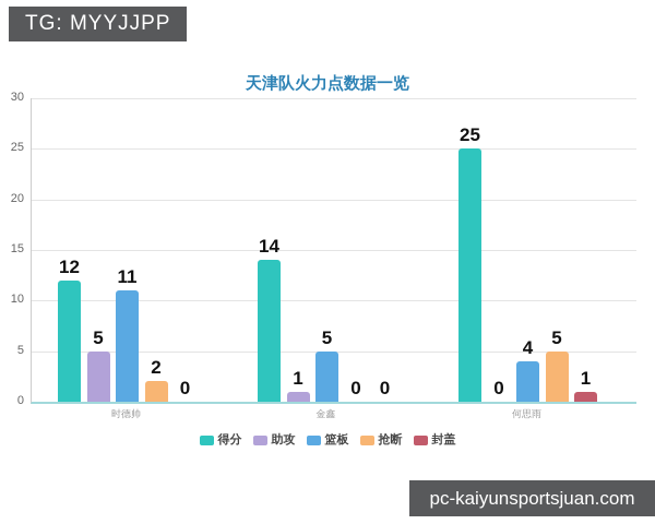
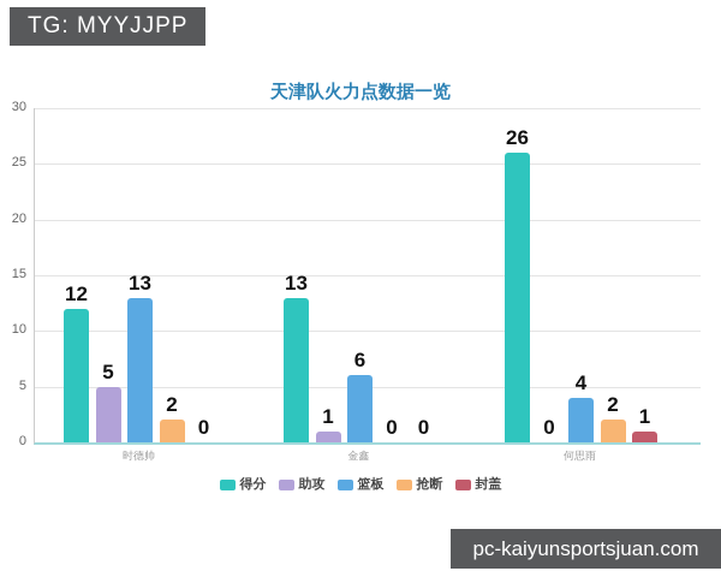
篮板/时德帅: 11 -> 13
得分/金鑫: 14 -> 13
篮板/金鑫: 5 -> 6
得分/何思雨: 25 -> 26
抢断/何思雨: 5 -> 2
